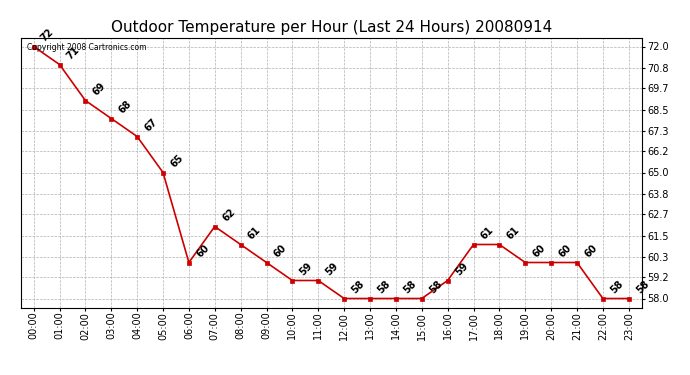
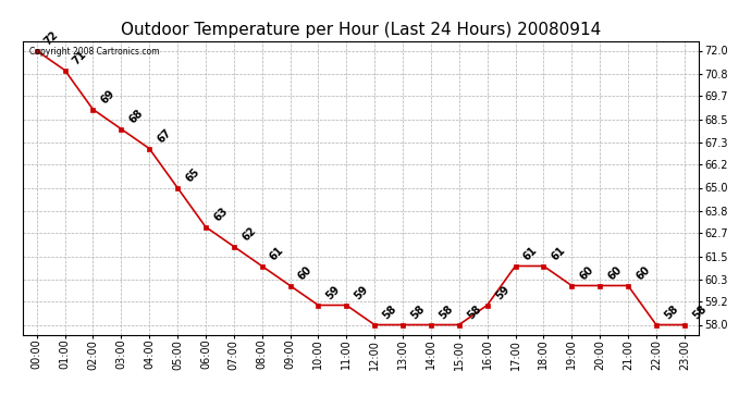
06:00: 60 -> 63
